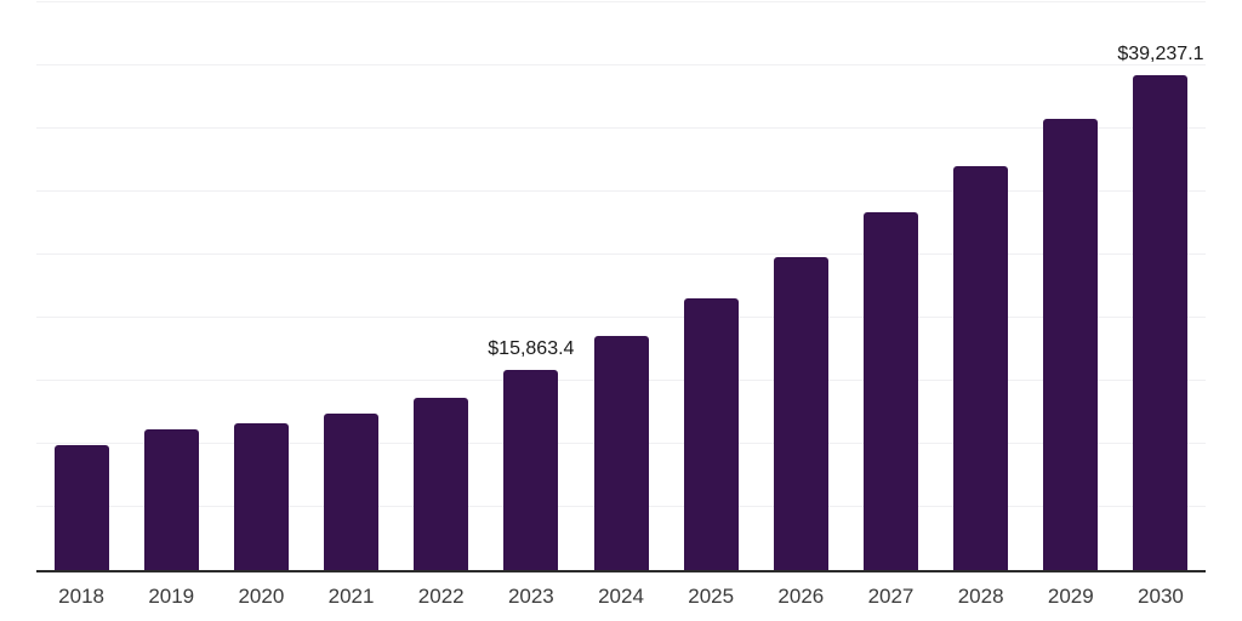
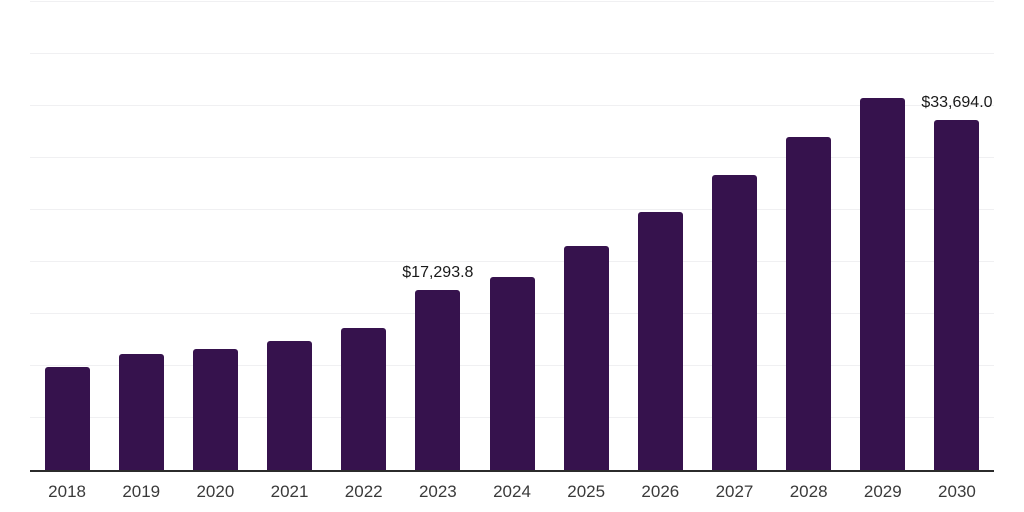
2023: $15,863.4 -> $17,293.8
2030: $39,237.1 -> $33,694.0
